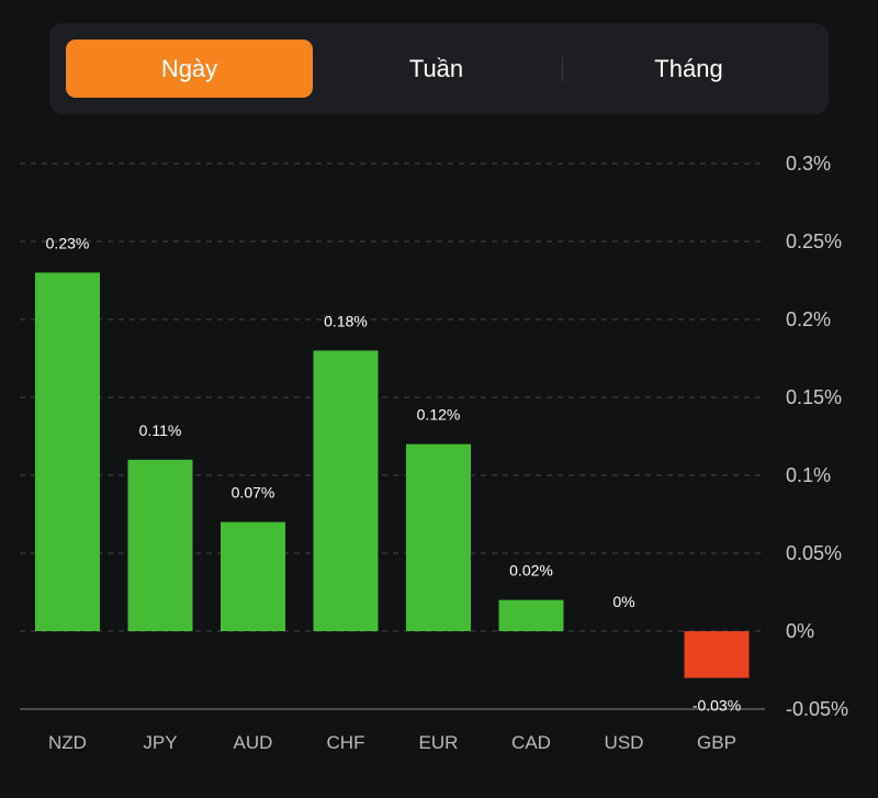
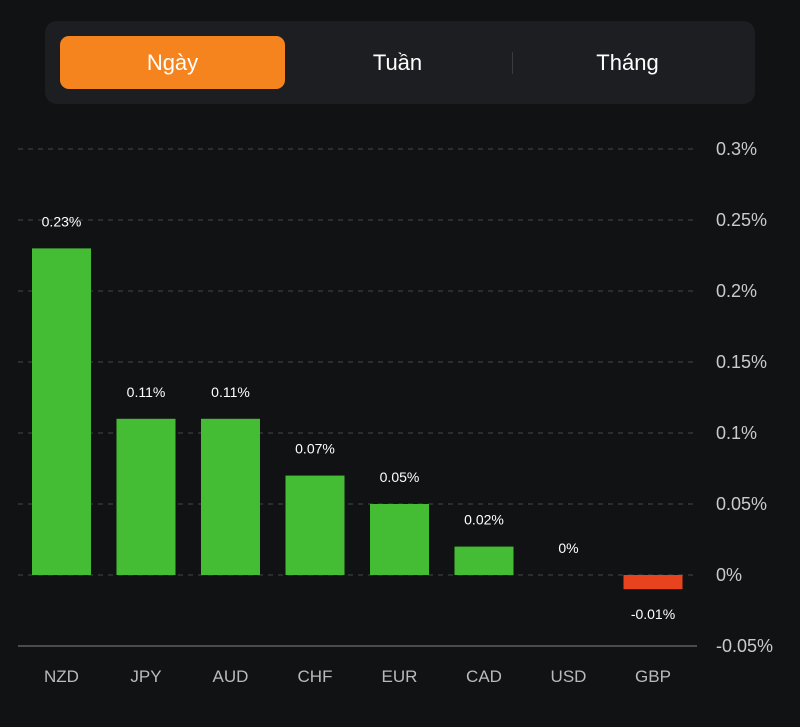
AUD: 0.07% -> 0.11%
CHF: 0.18% -> 0.07%
EUR: 0.12% -> 0.05%
GBP: -0.03% -> -0.01%
